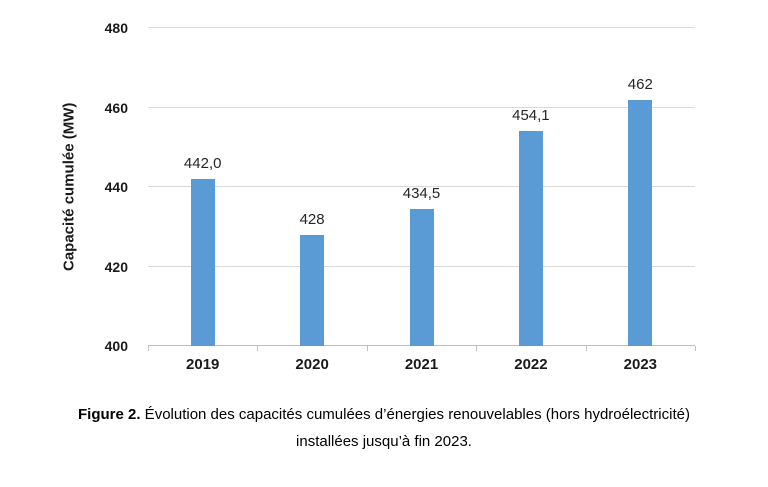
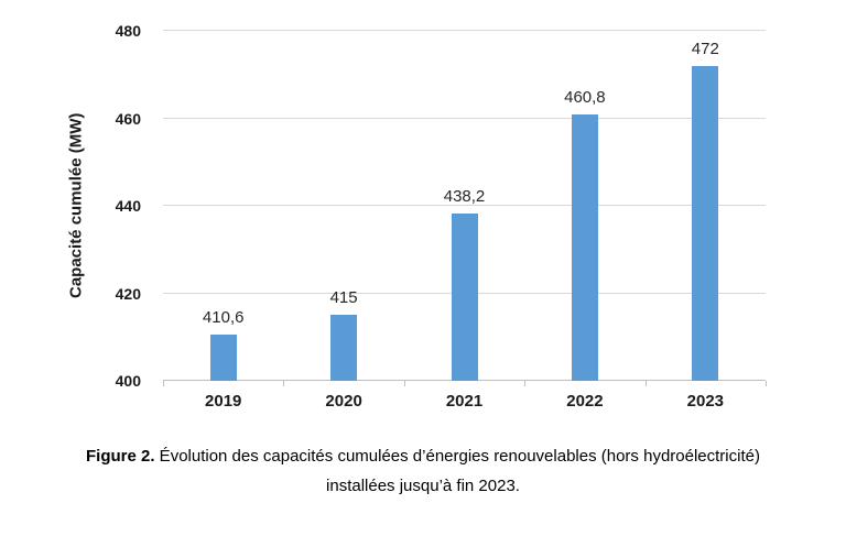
2019: 442,0 -> 410,6
2020: 428 -> 415
2021: 434,5 -> 438,2
2022: 454,1 -> 460,8
2023: 462 -> 472
